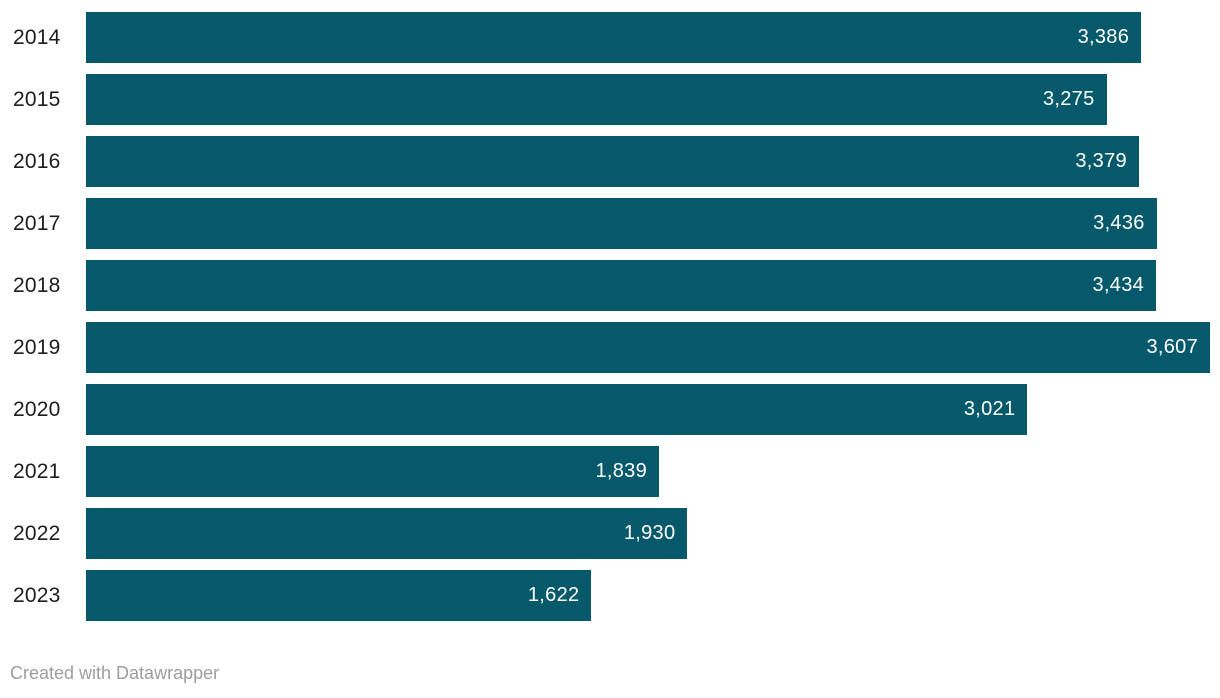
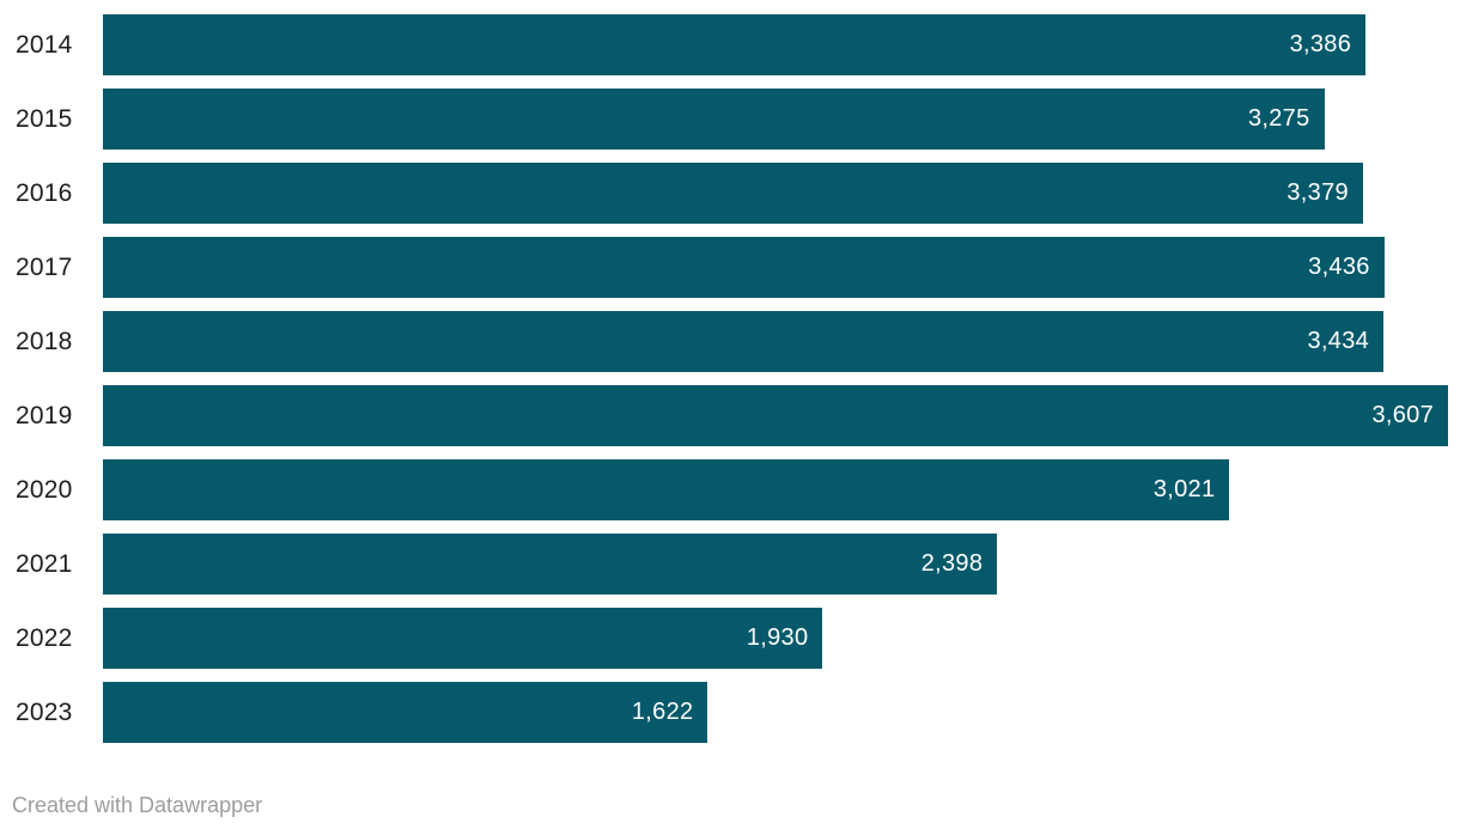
2021: 1,839 -> 2,398
